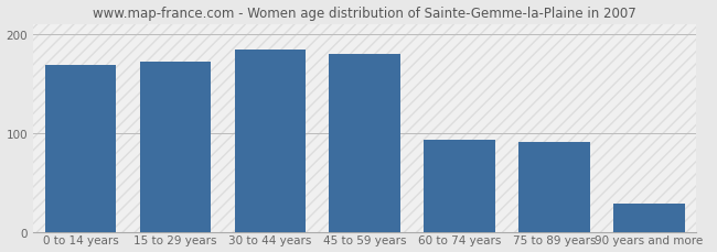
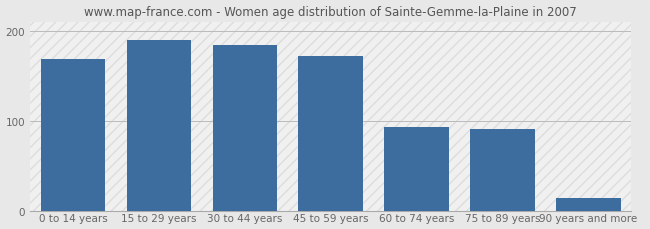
15 to 29 years: 172 -> 190
45 to 59 years: 180 -> 172
90 years and more: 28 -> 14
